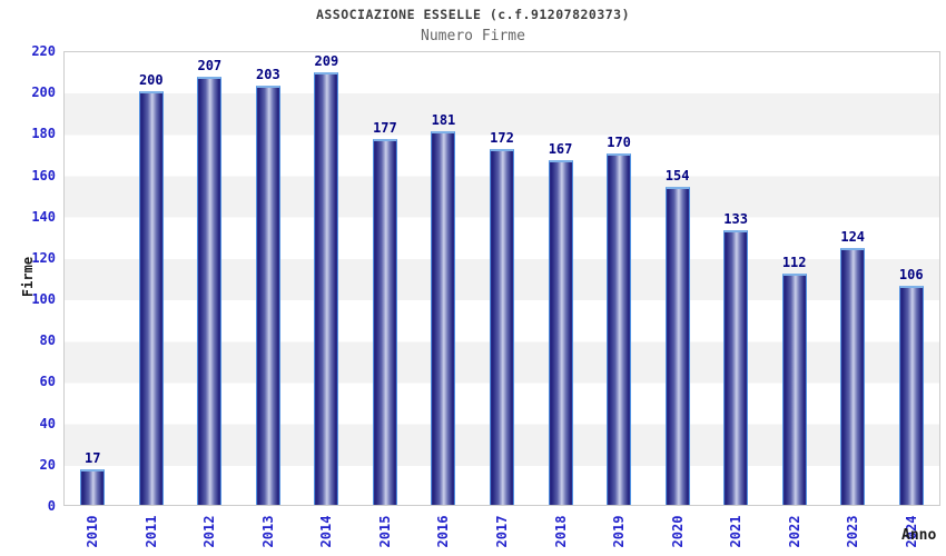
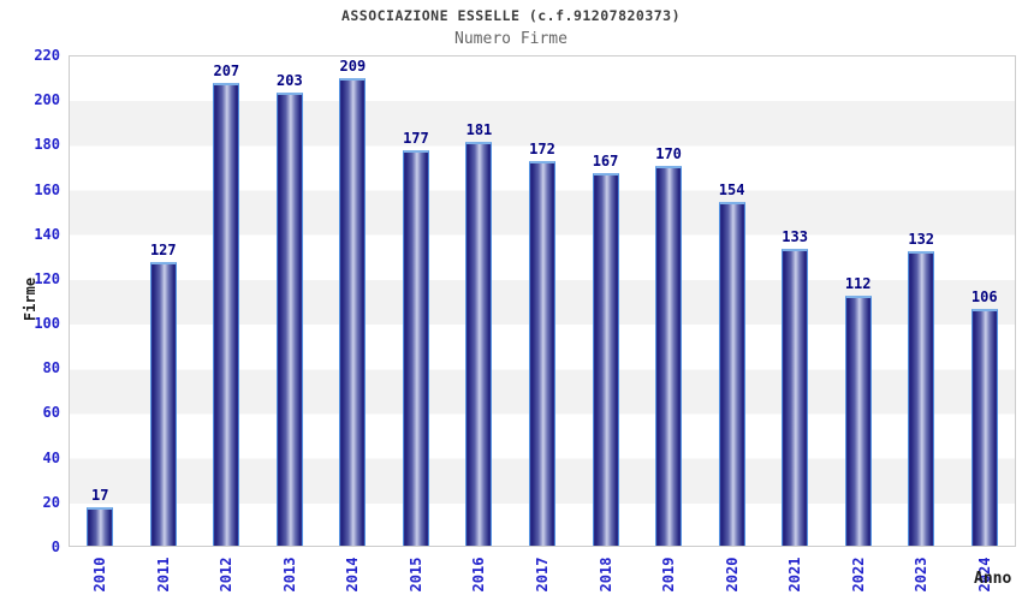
2011: 200 -> 127
2023: 124 -> 132
